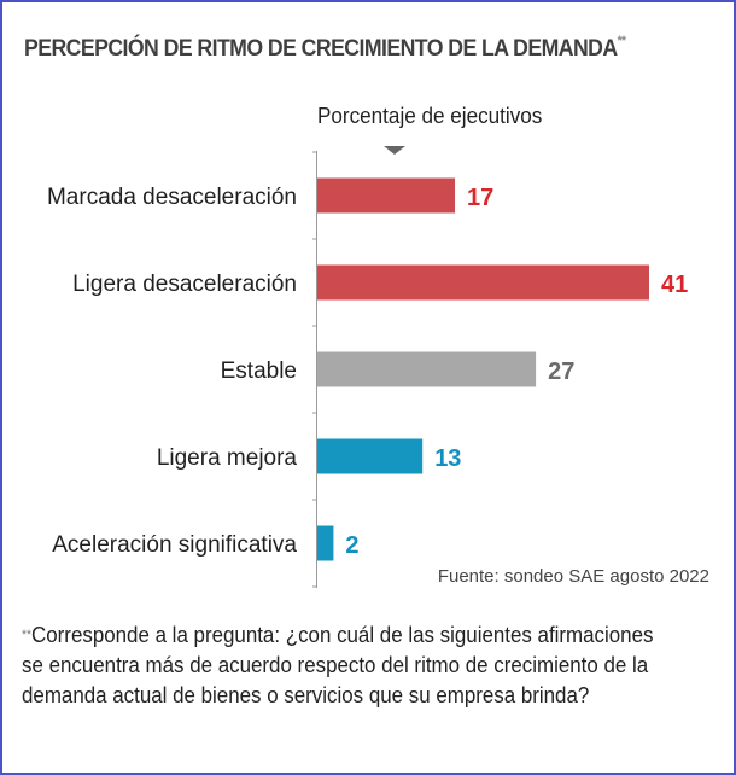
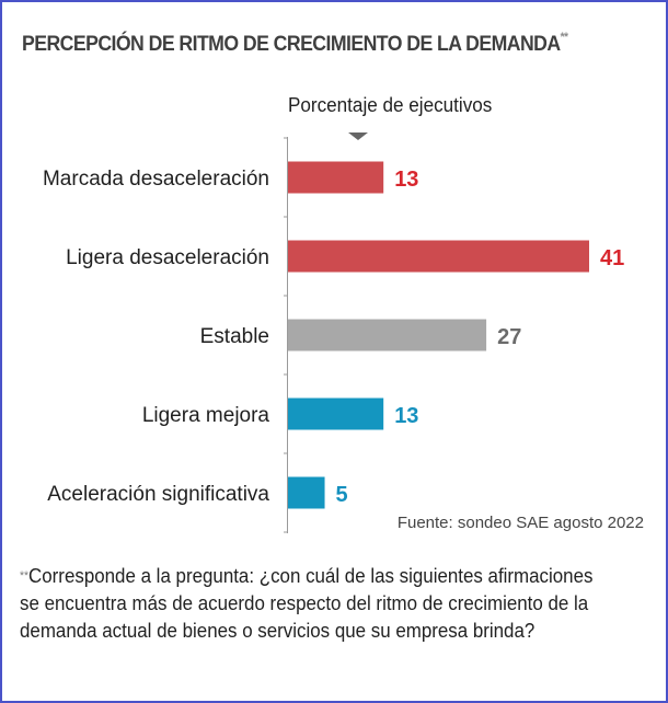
Marcada desaceleración: 17 -> 13
Aceleración significativa: 2 -> 5
